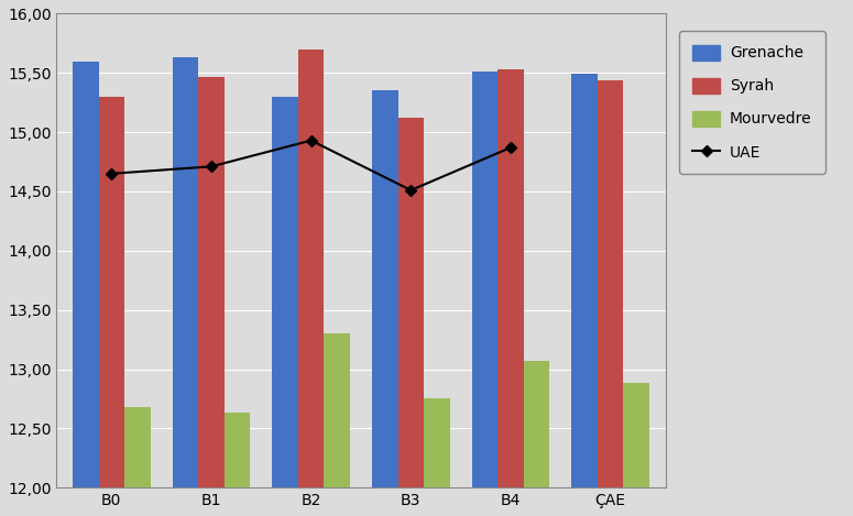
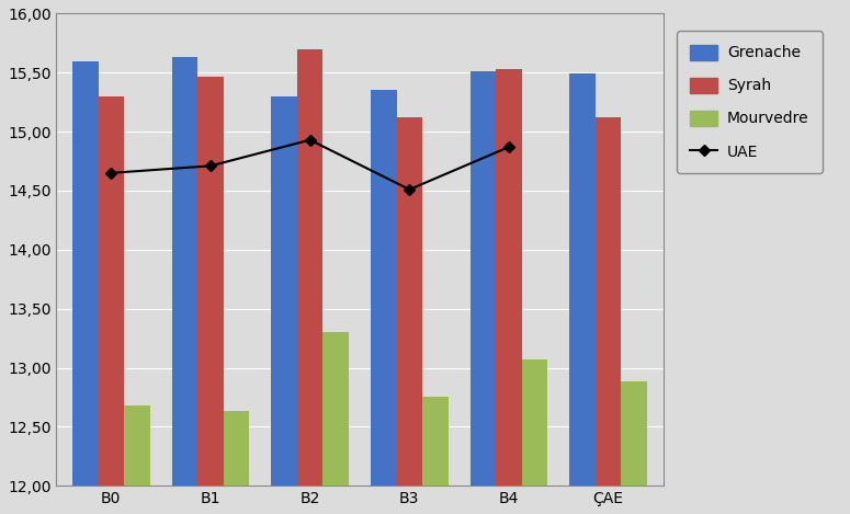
Syrah/ÇAE: 15,44 -> 15,12
